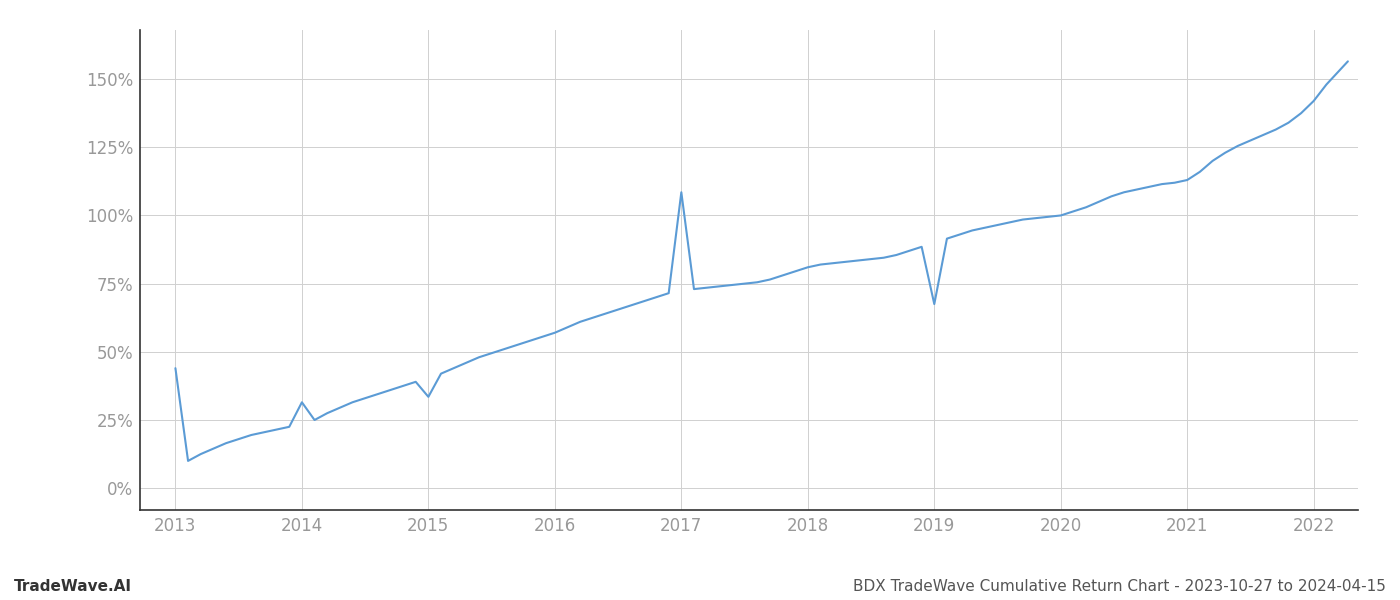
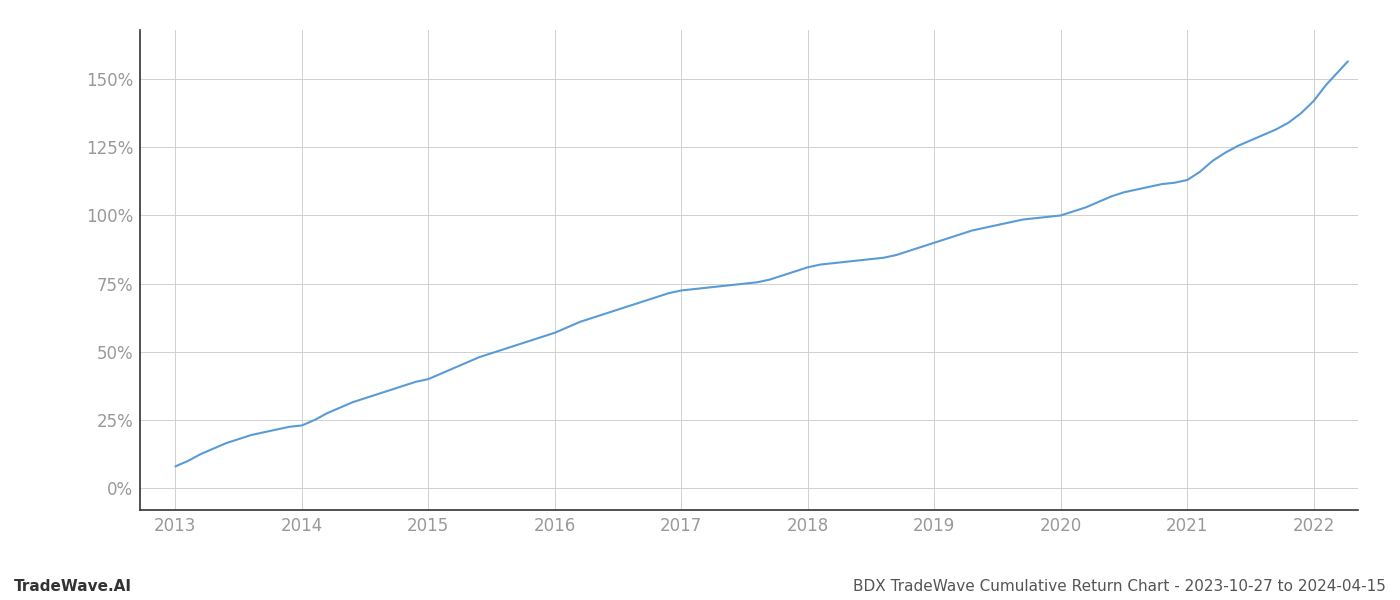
2013: 44.0% -> 8.0%
2014: 31.5% -> 23.0%
2015: 33.5% -> 40.0%
2017: 108.5% -> 72.5%
2019: 67.5% -> 90.0%
